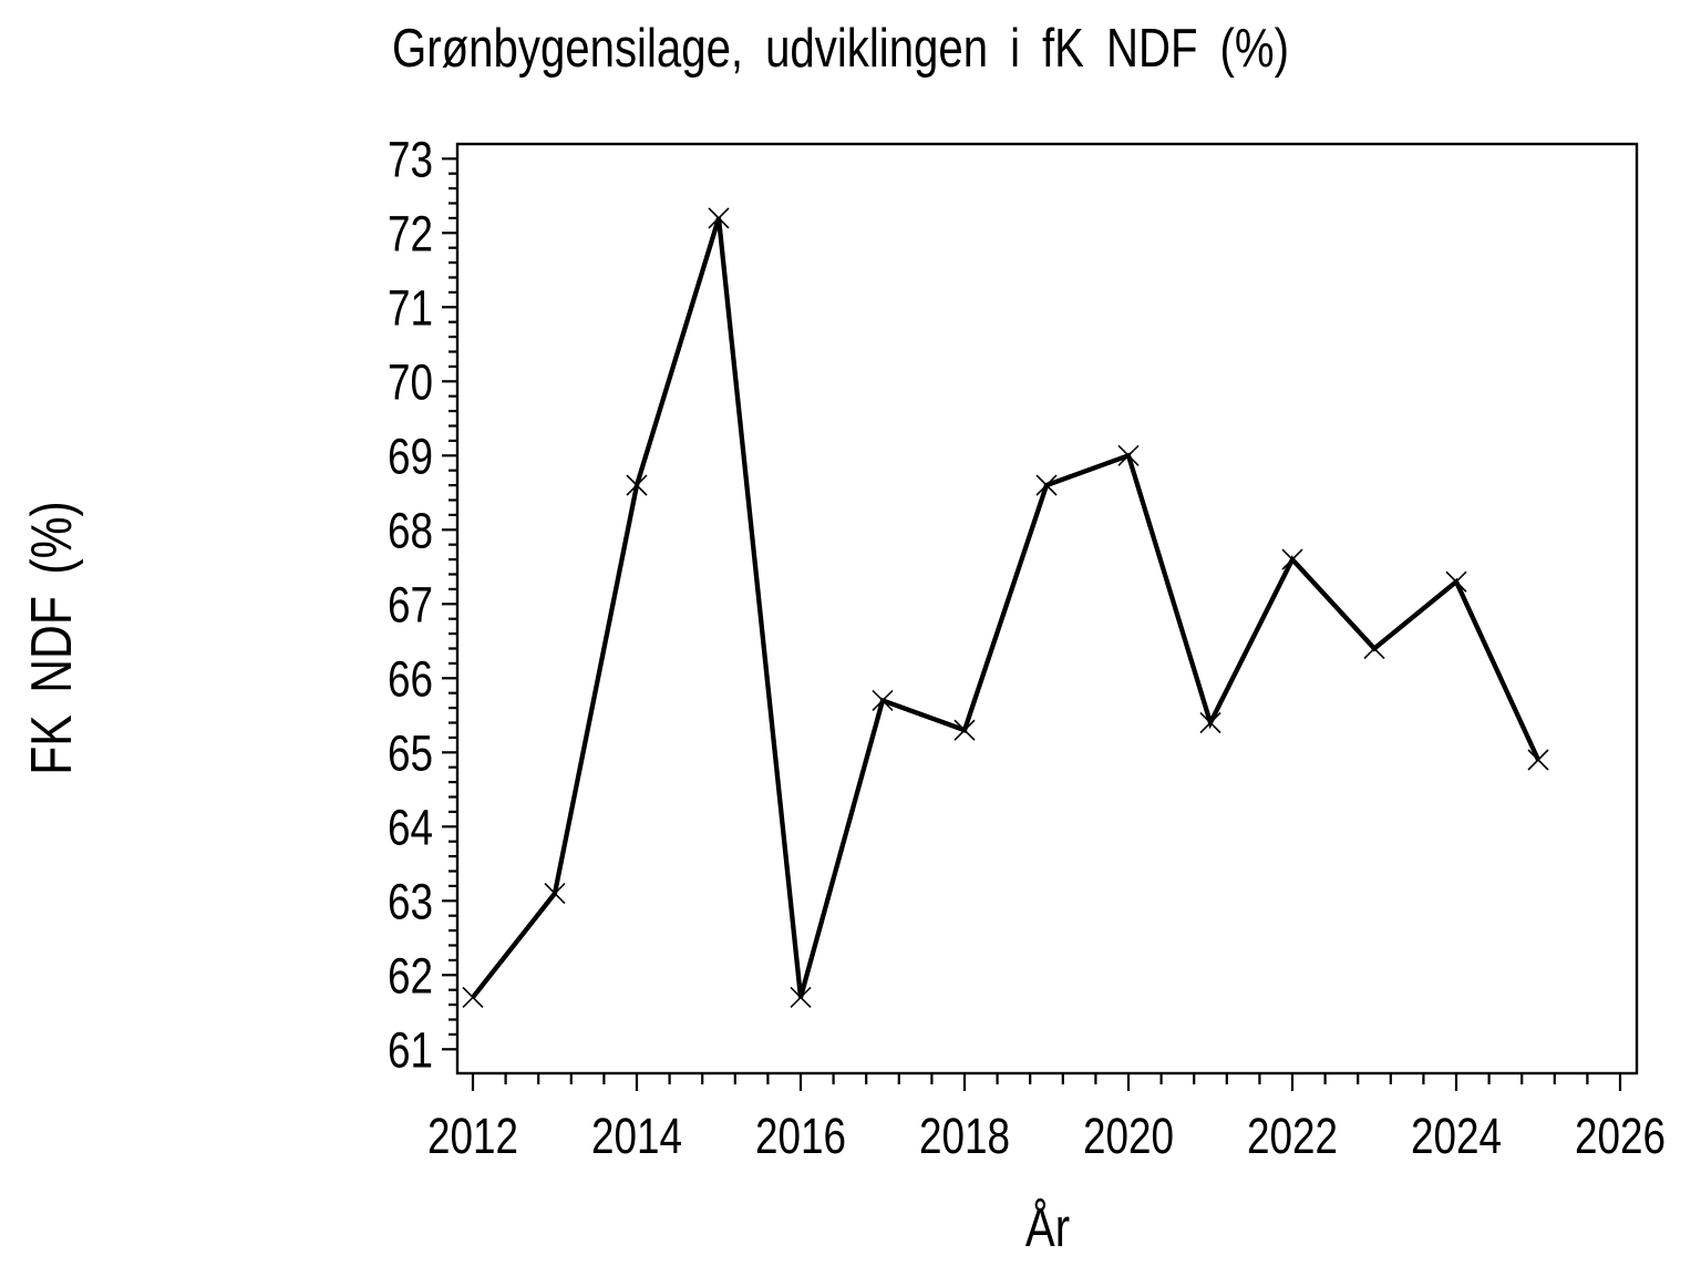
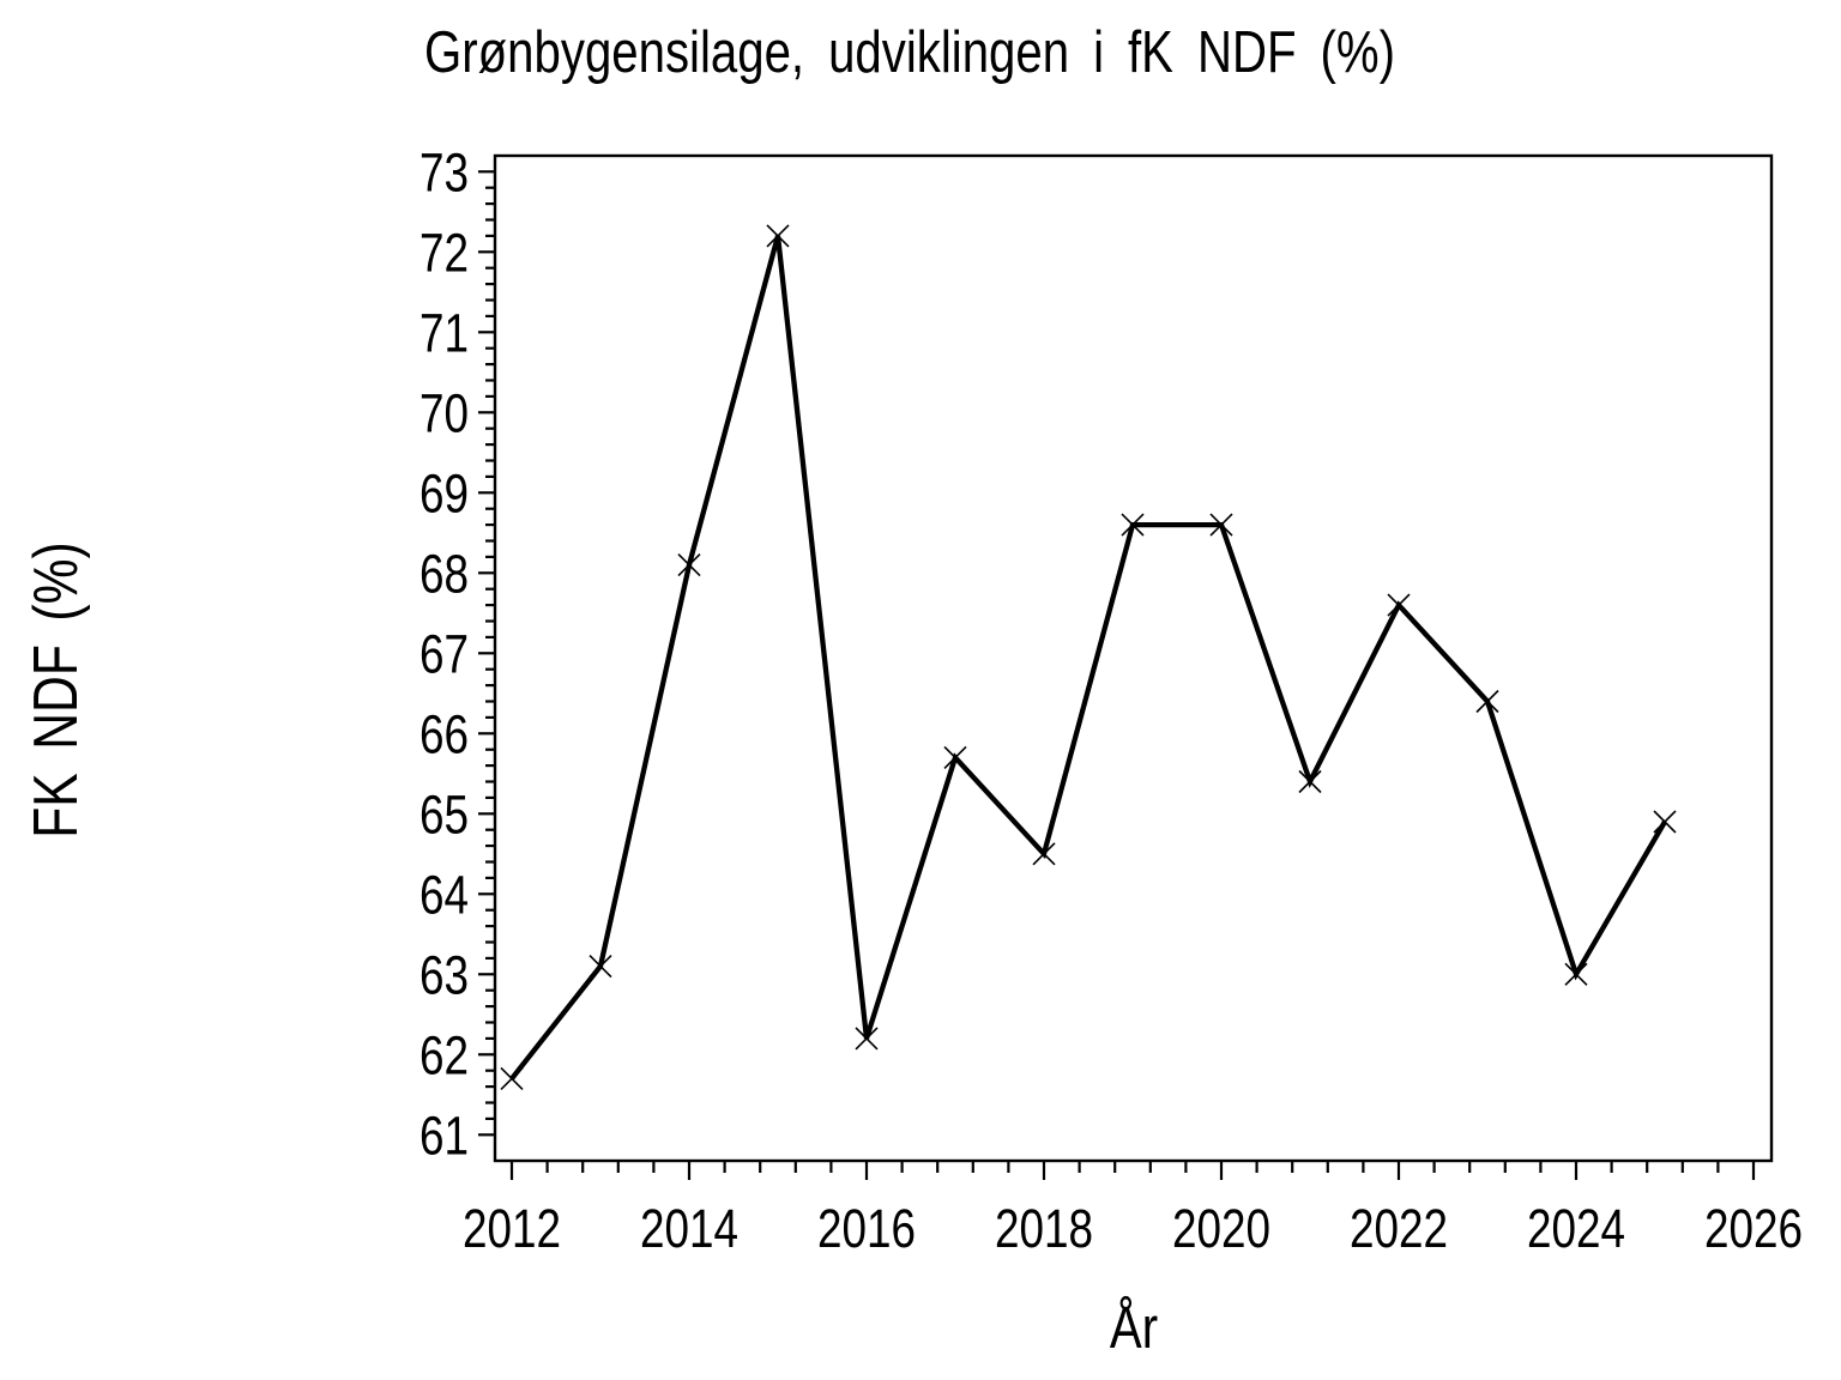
2014: 68.6 -> 68.1
2016: 61.7 -> 62.2
2018: 65.3 -> 64.5
2020: 69.0 -> 68.6
2024: 67.3 -> 63.0
